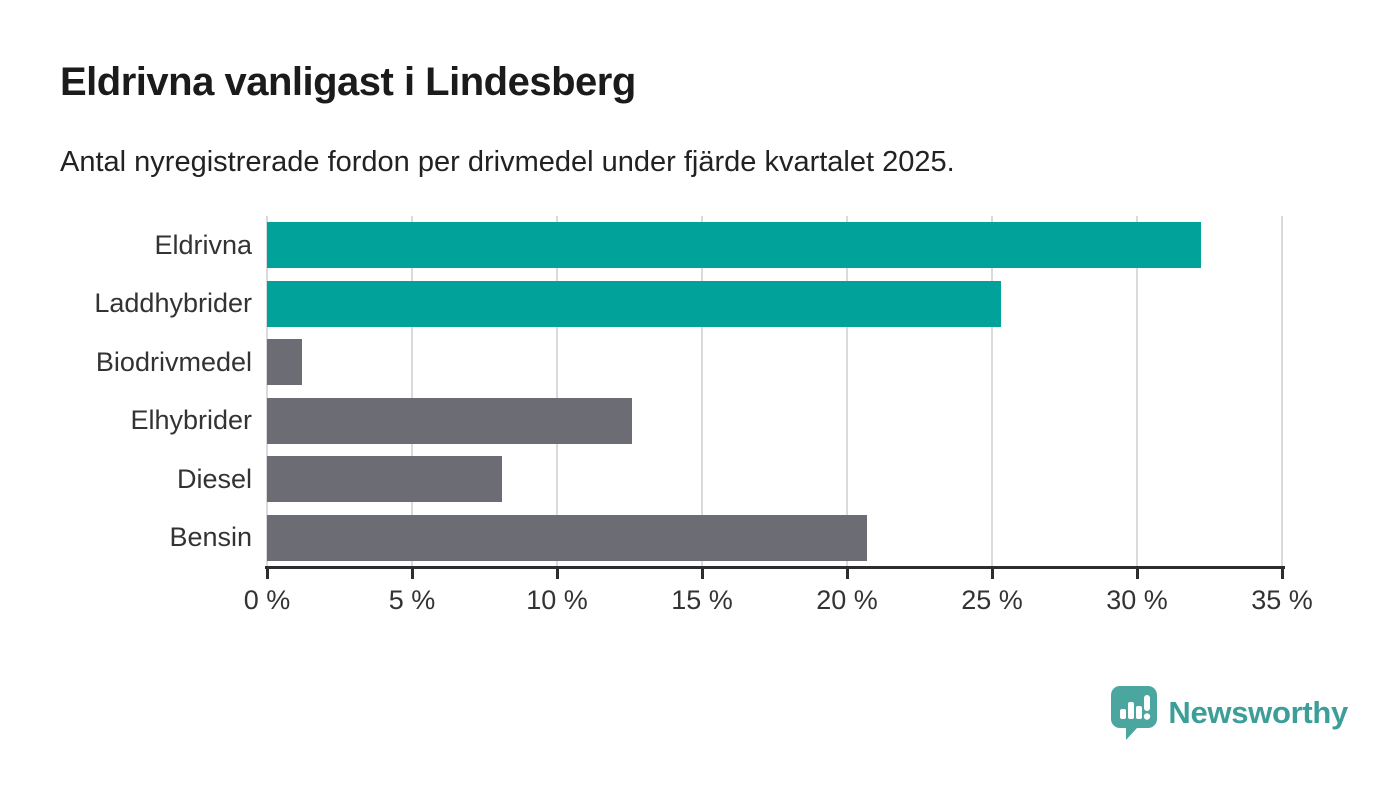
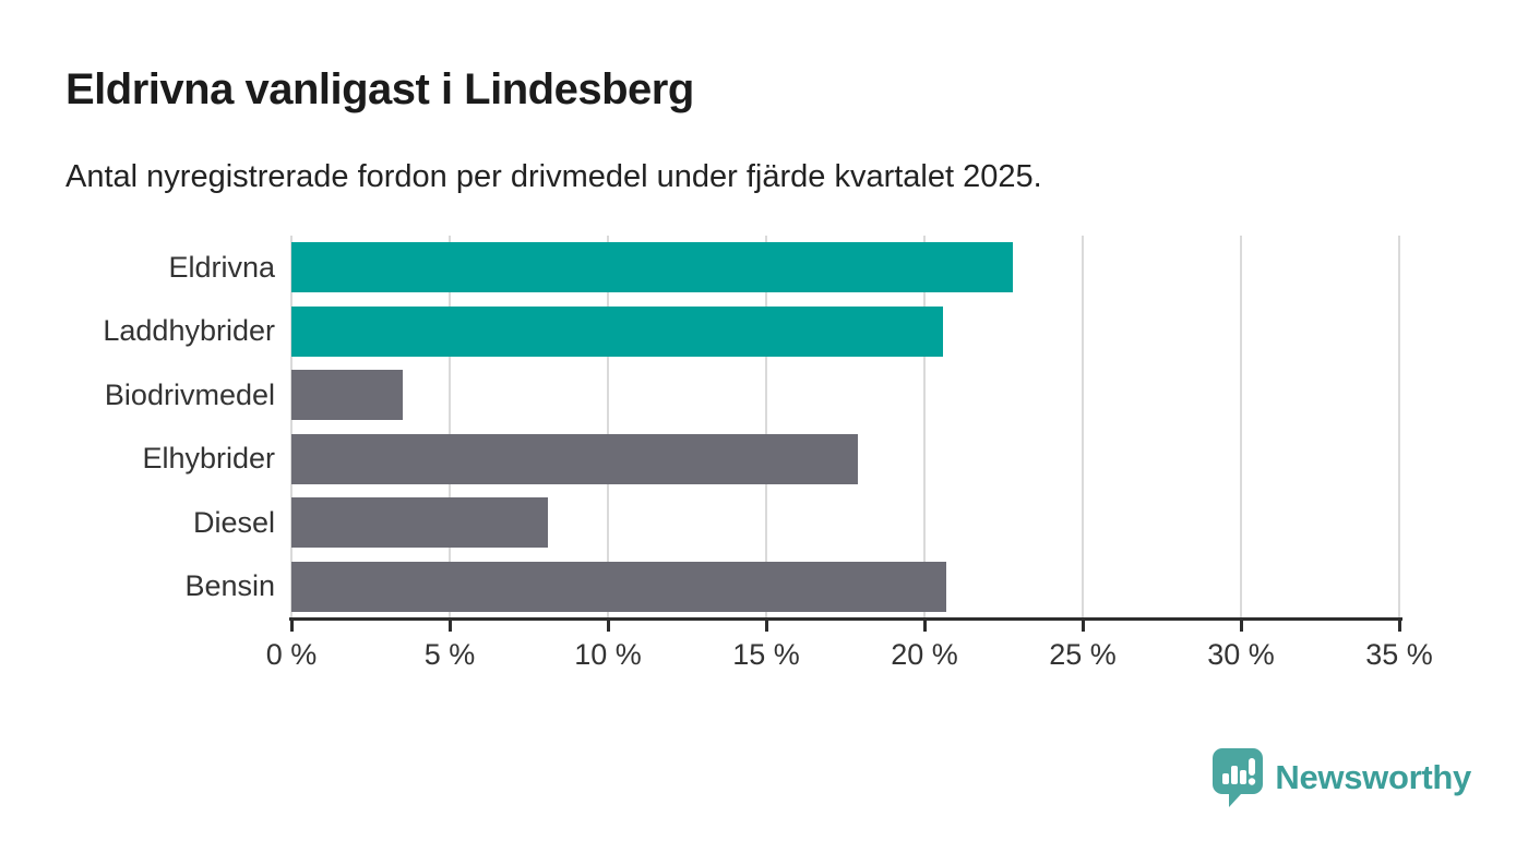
Eldrivna: 32.2% -> 22.8%
Laddhybrider: 25.3% -> 20.6%
Biodrivmedel: 1.2% -> 3.5%
Elhybrider: 12.6% -> 17.9%
